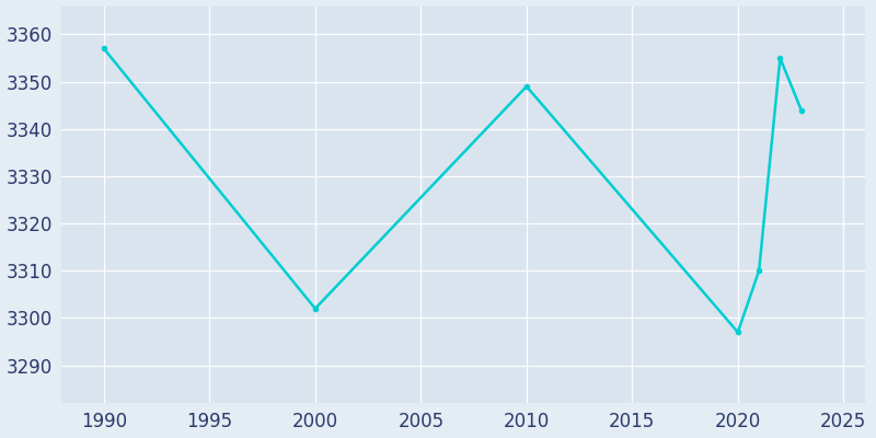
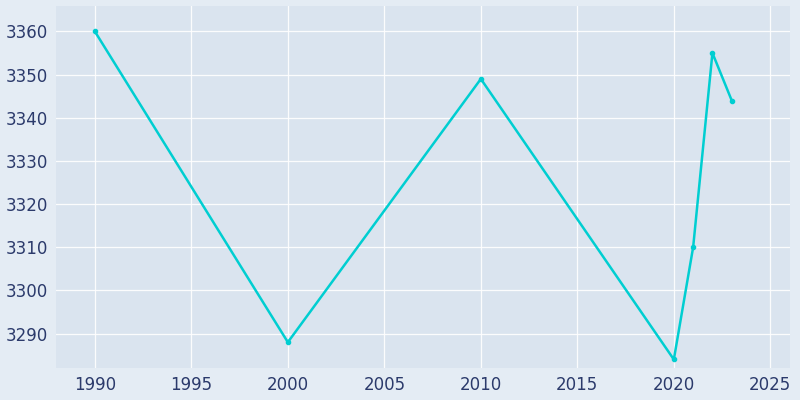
1990: 3357 -> 3360
2000: 3302 -> 3288
2020: 3297 -> 3284
